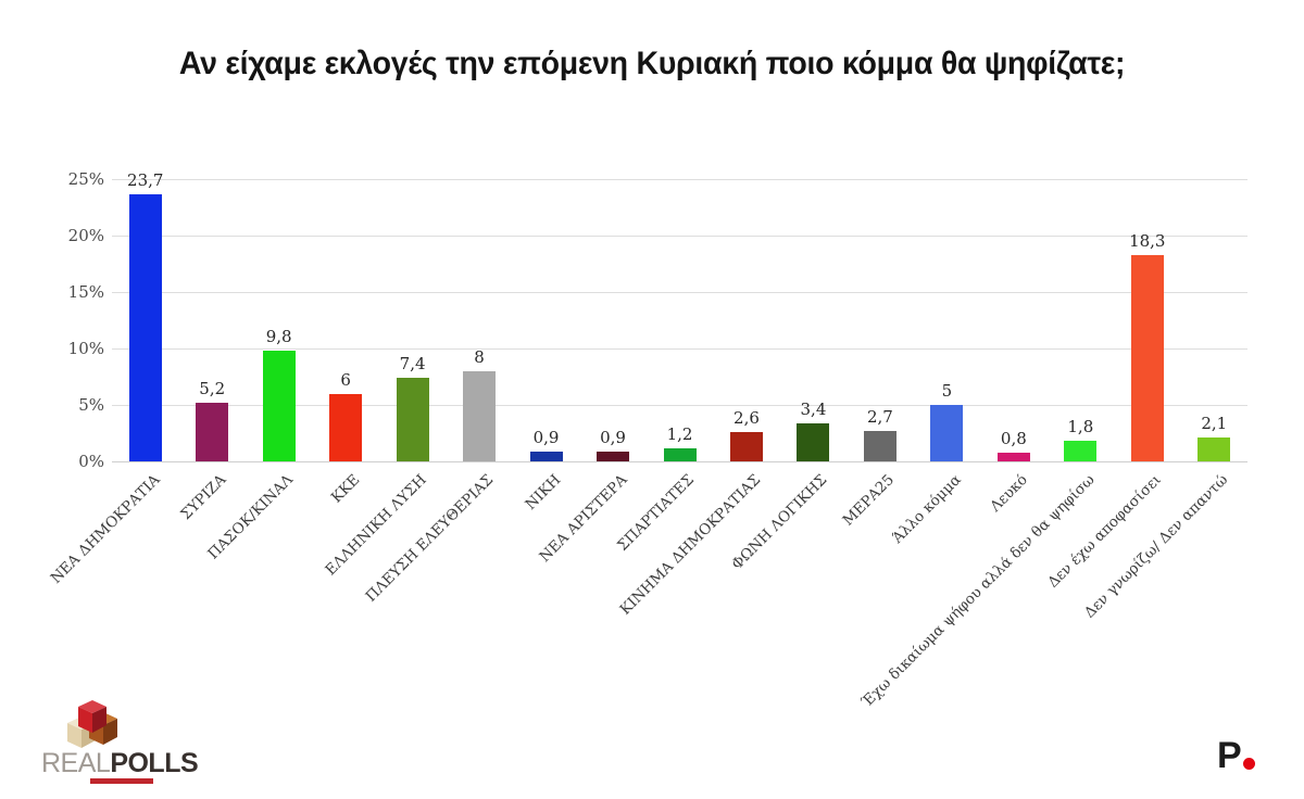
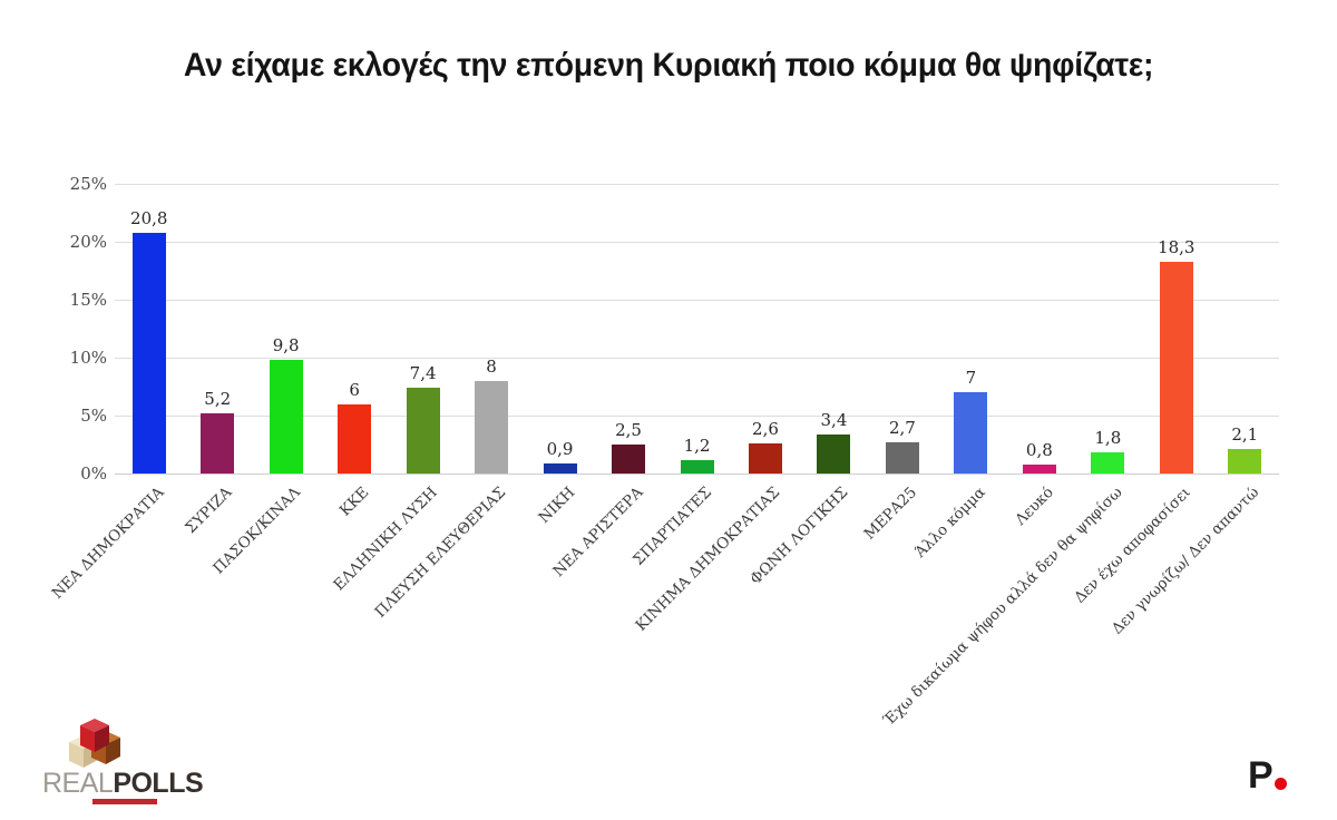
ΝΕΑ ΔΗΜΟΚΡΑΤΙΑ: 23,7 -> 20,8
ΝΕΑ ΑΡΙΣΤΕΡΑ: 0,9 -> 2,5
Άλλο κόμμα: 5 -> 7
